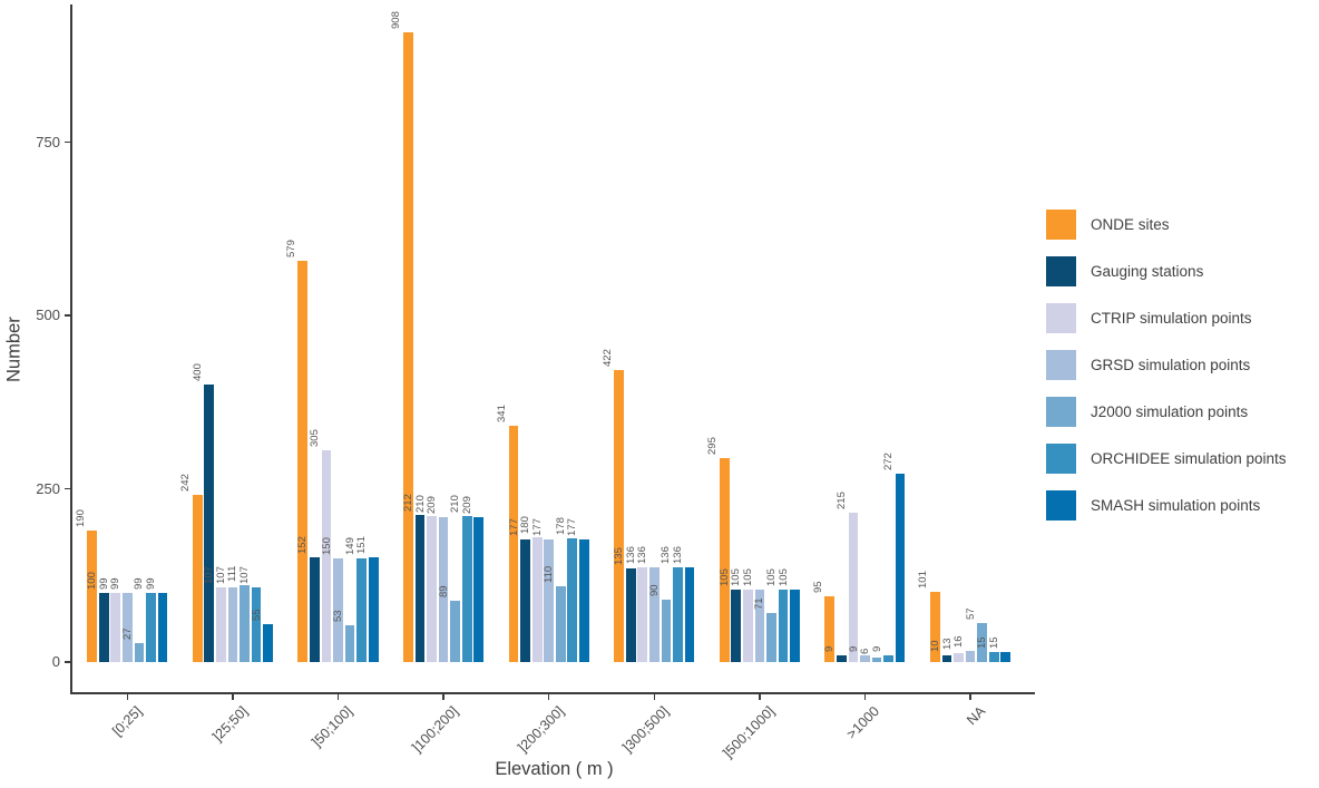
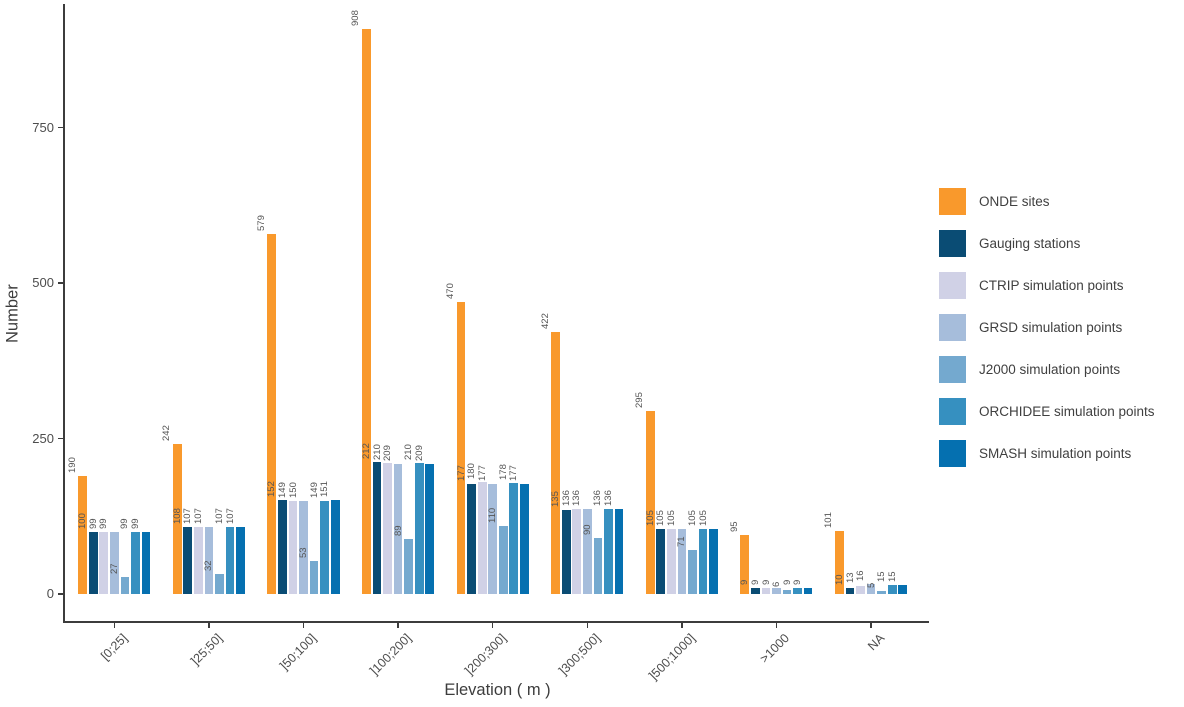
Gauging stations/]25;50]: 400 -> 108
J2000 simulation points/]25;50]: 111 -> 32
SMASH simulation points/]25;50]: 55 -> 107
CTRIP simulation points/]50;100]: 305 -> 149
ONDE sites/]200;300]: 341 -> 470
CTRIP simulation points/>1000: 215 -> 9
SMASH simulation points/>1000: 272 -> 9
J2000 simulation points/NA: 57 -> 5
